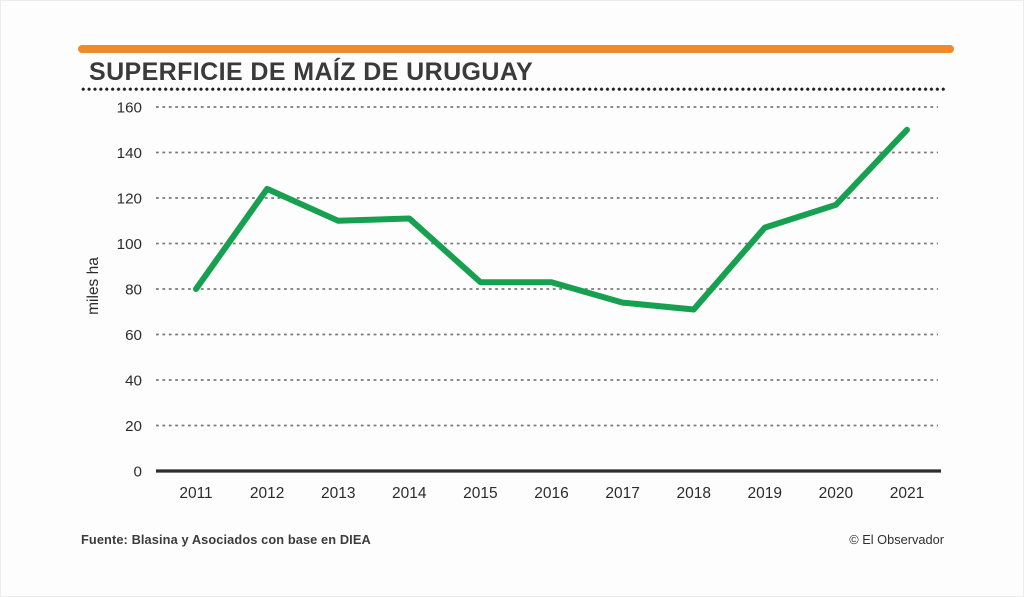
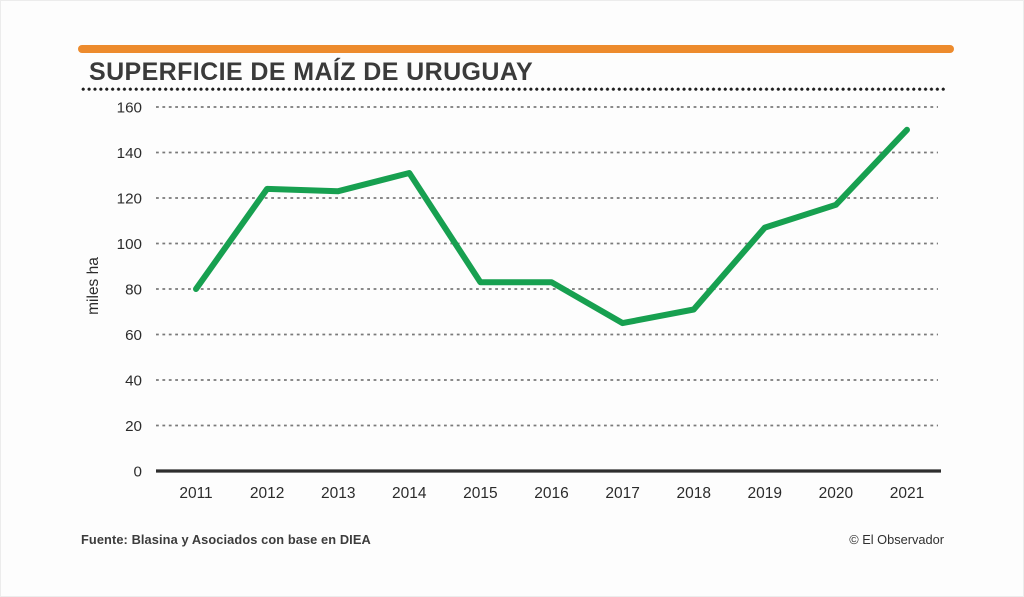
2013: 110 -> 123
2014: 111 -> 131
2017: 74 -> 65
